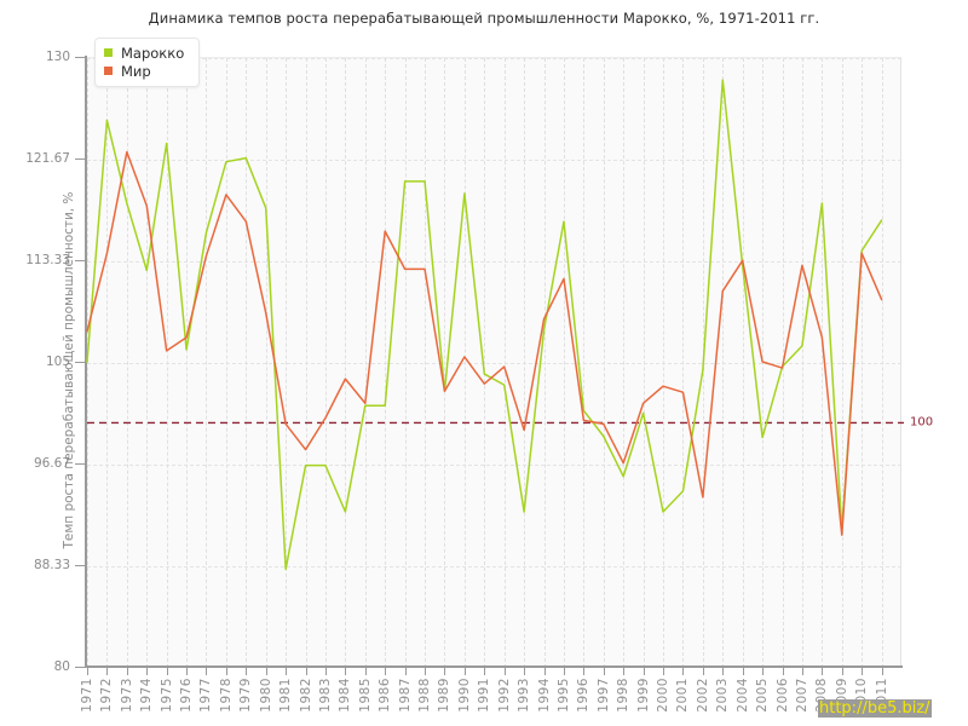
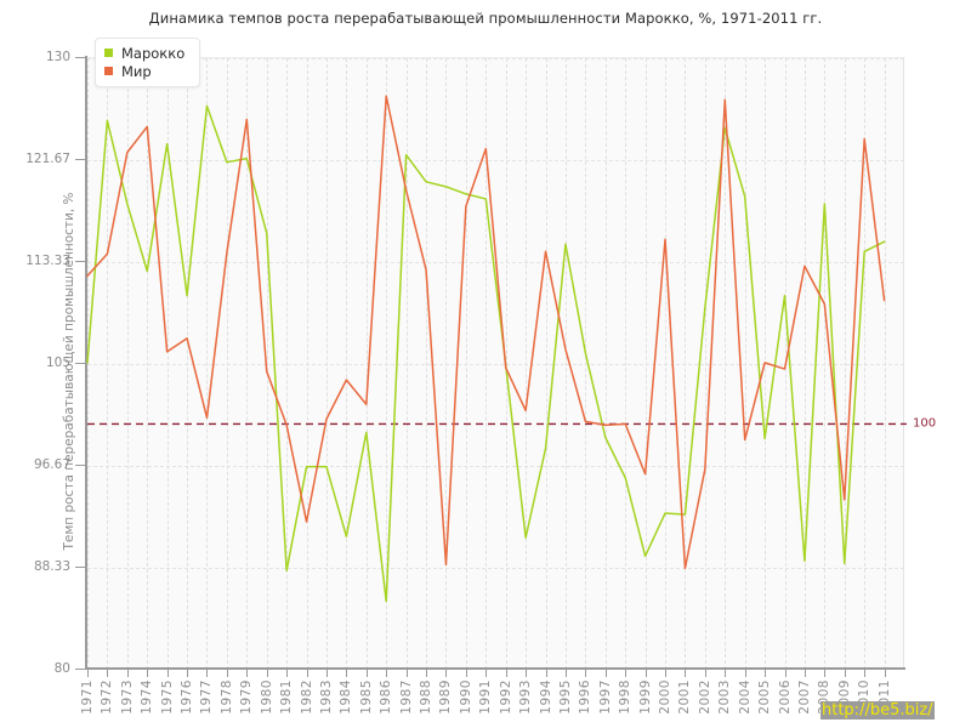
Мир/1971: 107.5 -> 112.1
Мир/1974: 117.8 -> 124.3
Марокко/1976: 106.0 -> 110.5
Марокко/1977: 115.6 -> 126.0
Мир/1977: 113.7 -> 100.5
Мир/1978: 118.7 -> 114.0
Мир/1979: 116.5 -> 124.9
Марокко/1980: 117.6 -> 115.6
Мир/1980: 109.0 -> 104.3
Мир/1982: 97.8 -> 92.0
Марокко/1984: 92.7 -> 90.8
Марокко/1985: 101.4 -> 99.3
Марокко/1986: 101.4 -> 85.5
Мир/1986: 115.7 -> 126.8
Марокко/1987: 119.8 -> 122.0
Мир/1987: 112.6 -> 119.1
Марокко/1989: 102.6 -> 119.4
Мир/1989: 102.6 -> 88.5
Мир/1990: 105.4 -> 117.8
Марокко/1991: 104.0 -> 118.4
Мир/1991: 103.2 -> 122.5
Марокко/1992: 103.1 -> 104.8
Марокко/1993: 92.7 -> 90.7
Мир/1993: 99.4 -> 101.1
Марокко/1994: 107.6 -> 98.0
Мир/1994: 108.5 -> 114.1
Марокко/1995: 116.5 -> 114.7
Мир/1995: 111.8 -> 106.1
Марокко/1996: 101.0 -> 105.8
Мир/1998: 96.7 -> 100.0
Марокко/1999: 100.8 -> 89.2
Мир/1999: 101.6 -> 95.9
Мир/2000: 103.0 -> 115.1
Марокко/2001: 94.4 -> 92.6
Мир/2001: 102.5 -> 88.2
Марокко/2002: 104.3 -> 109.5
Мир/2002: 93.9 -> 96.3
Марокко/2003: 128.1 -> 124.2
Мир/2003: 110.8 -> 126.5
Марокко/2004: 112.9 -> 118.6
Мир/2004: 113.3 -> 98.7
Марокко/2006: 104.6 -> 110.5
Марокко/2007: 106.3 -> 88.8
Мир/2008: 107.0 -> 109.8
Марокко/2009: 91.2 -> 88.6
Мир/2009: 90.8 -> 93.8
Мир/2010: 113.9 -> 123.3
Марокко/2011: 116.6 -> 114.9
